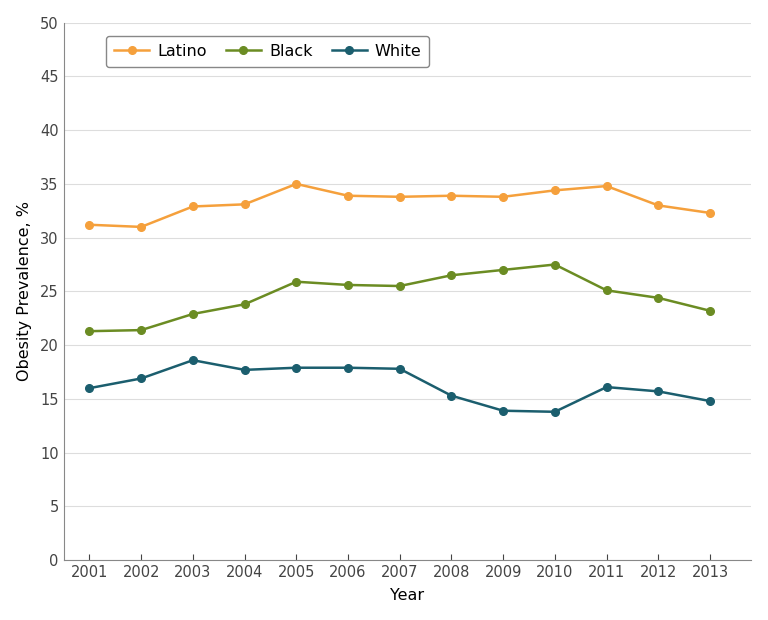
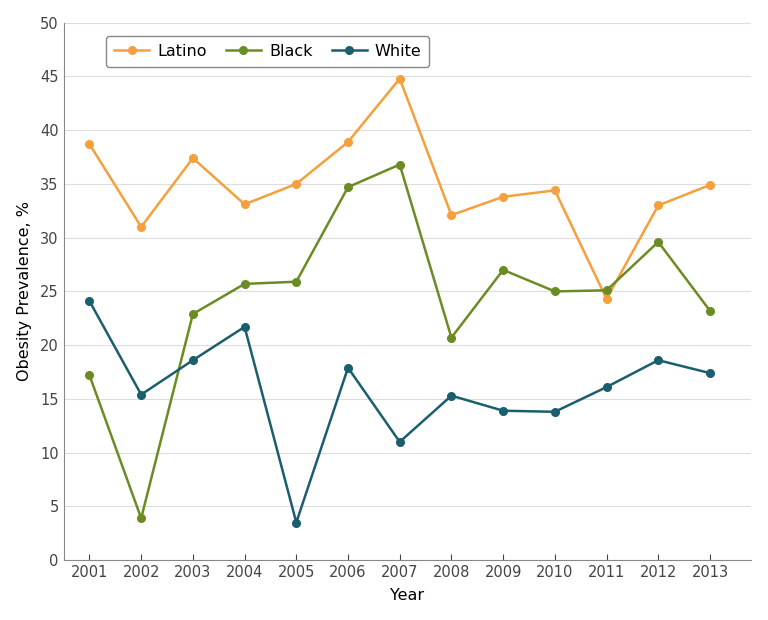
Latino/2001: 31.2 -> 38.7
Black/2001: 21.3 -> 17.2
White/2001: 16.0 -> 24.1
Black/2002: 21.4 -> 3.9
White/2002: 16.9 -> 15.4
Latino/2003: 32.9 -> 37.4
Black/2004: 23.8 -> 25.7
White/2004: 17.7 -> 21.7
White/2005: 17.9 -> 3.5
Latino/2006: 33.9 -> 38.9
Black/2006: 25.6 -> 34.7
Latino/2007: 33.8 -> 44.8
Black/2007: 25.5 -> 36.8
White/2007: 17.8 -> 11.0
Latino/2008: 33.9 -> 32.1
Black/2008: 26.5 -> 20.7
Black/2010: 27.5 -> 25.0
Latino/2011: 34.8 -> 24.3
Black/2012: 24.4 -> 29.6
White/2012: 15.7 -> 18.6
Latino/2013: 32.3 -> 34.9
White/2013: 14.8 -> 17.4
